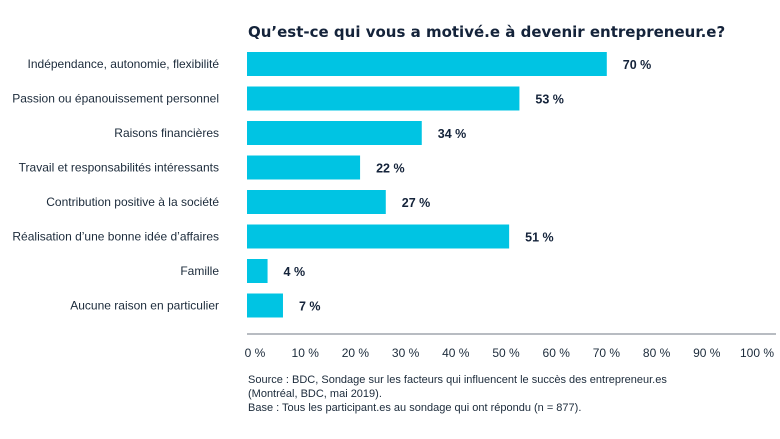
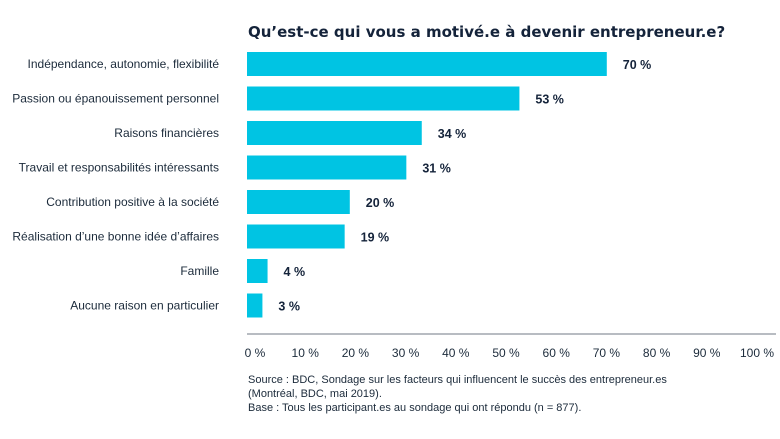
Travail et responsabilités intéressants: 22 -> 31
Contribution positive à la société: 27 -> 20
Réalisation d’une bonne idée d’affaires: 51 -> 19
Aucune raison en particulier: 7 -> 3
